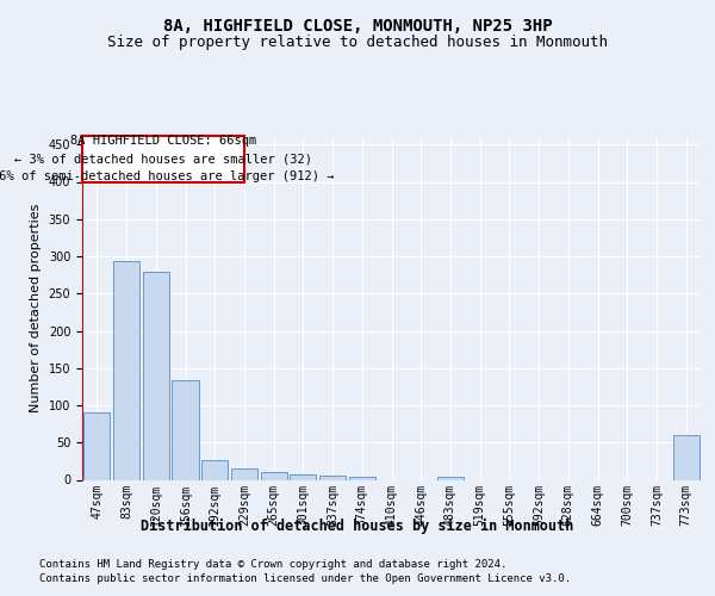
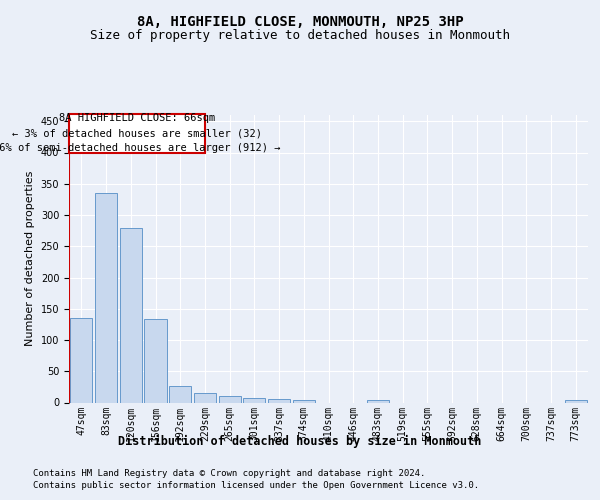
47sqm: 90 -> 135
83sqm: 294 -> 335
773sqm: 60 -> 4
